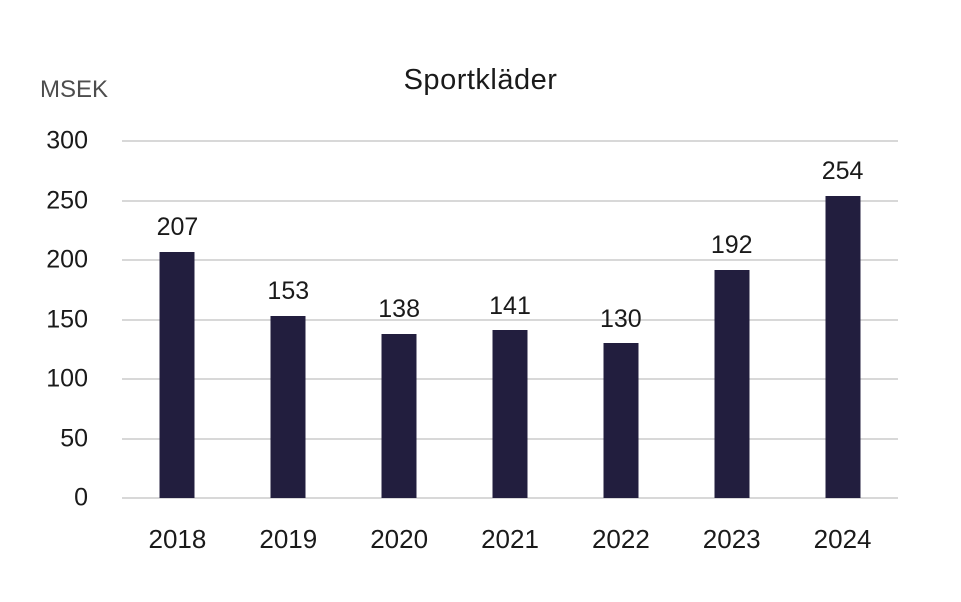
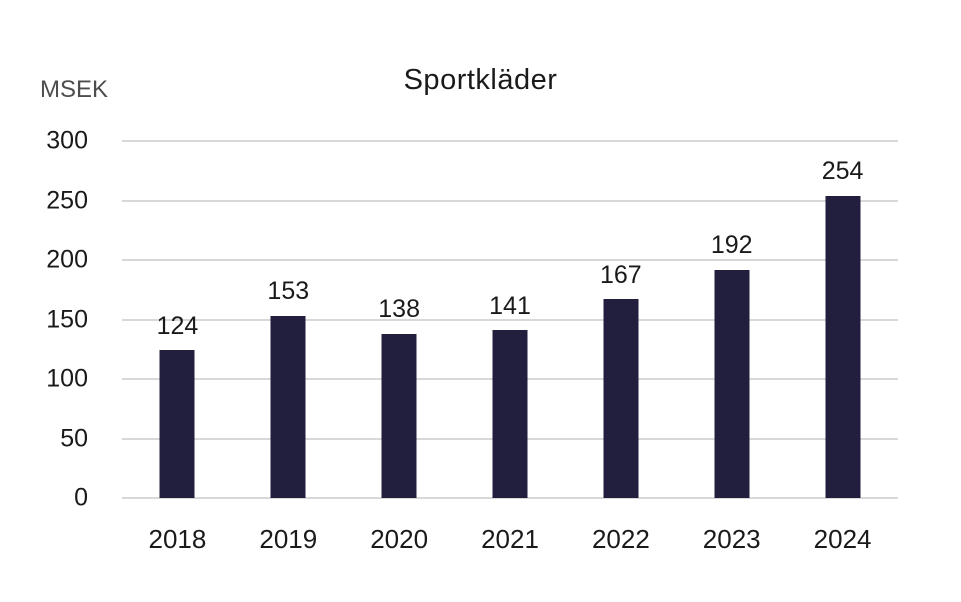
2018: 207 -> 124
2022: 130 -> 167
